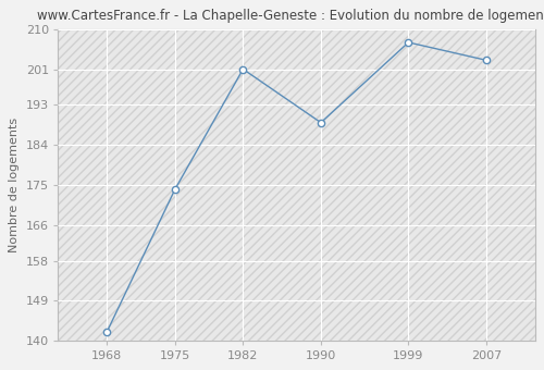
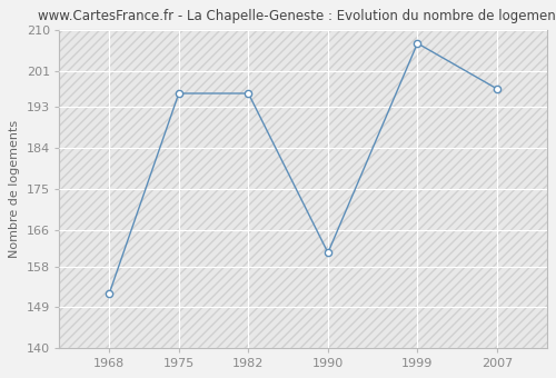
1968: 142 -> 152
1975: 174 -> 196
1982: 201 -> 196
1990: 189 -> 161
2007: 203 -> 197
